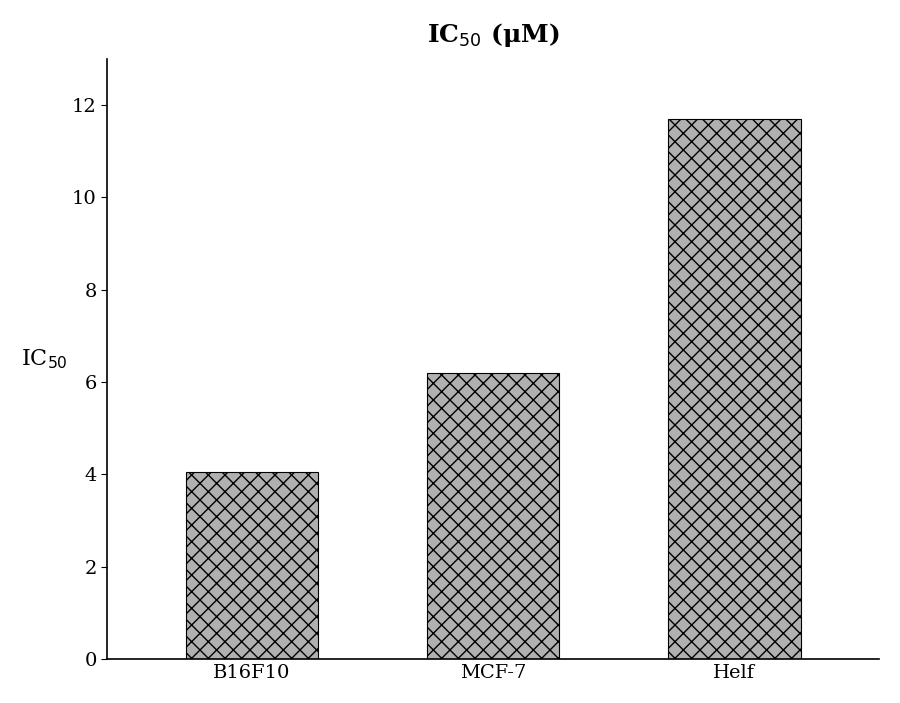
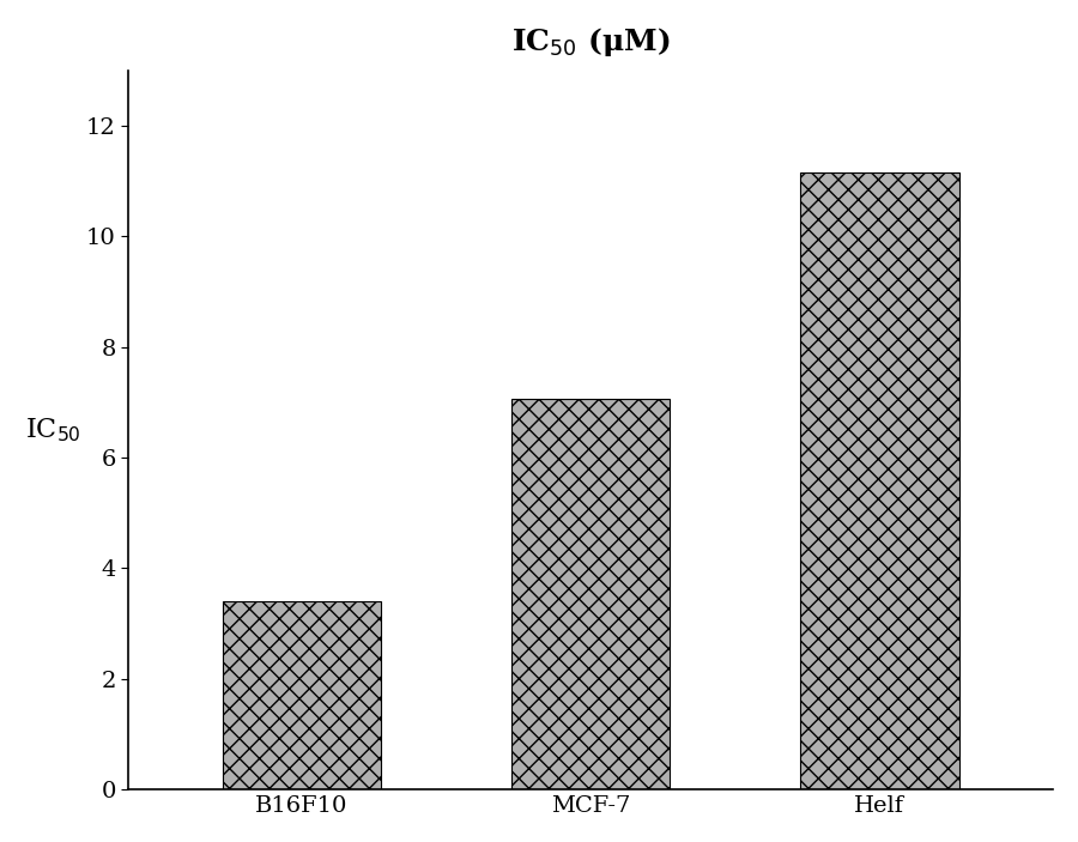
B16F10: 4.05 -> 3.40
MCF-7: 6.20 -> 7.05
Helf: 11.70 -> 11.15
